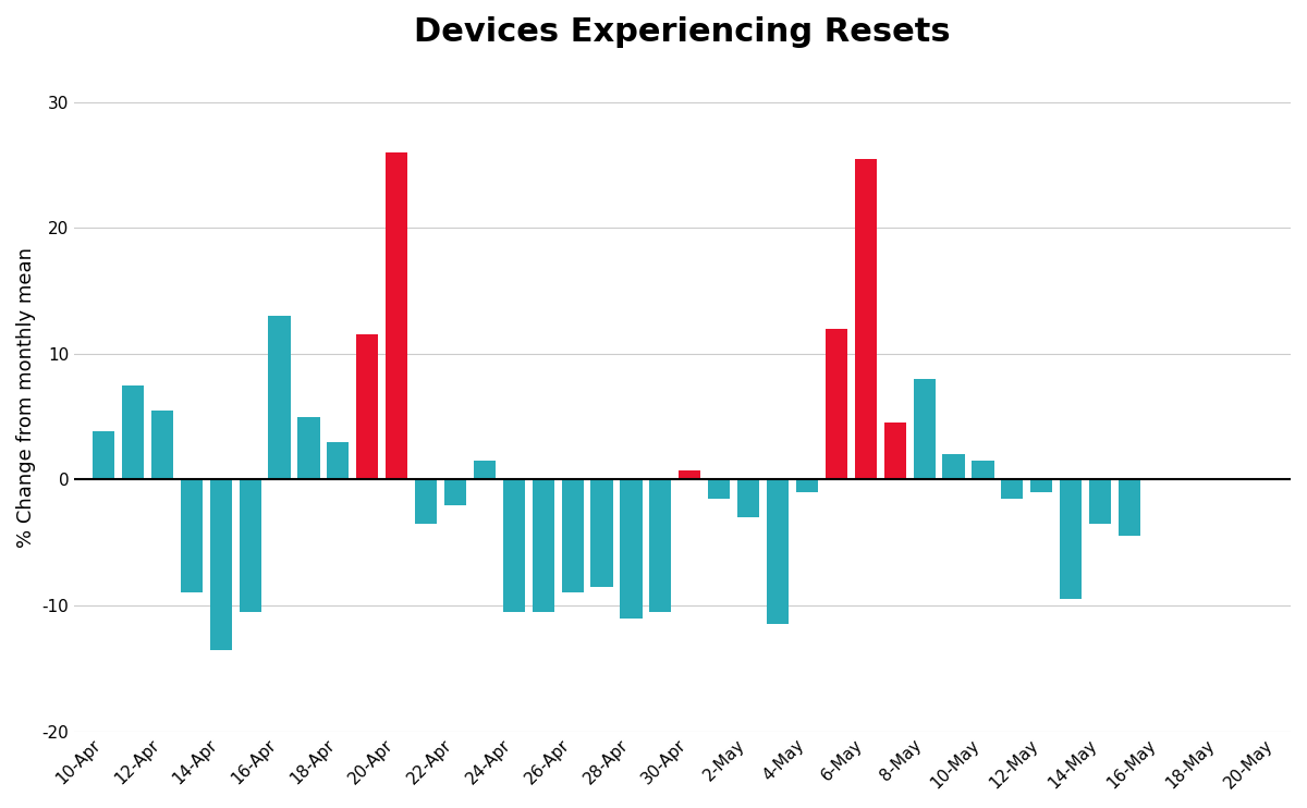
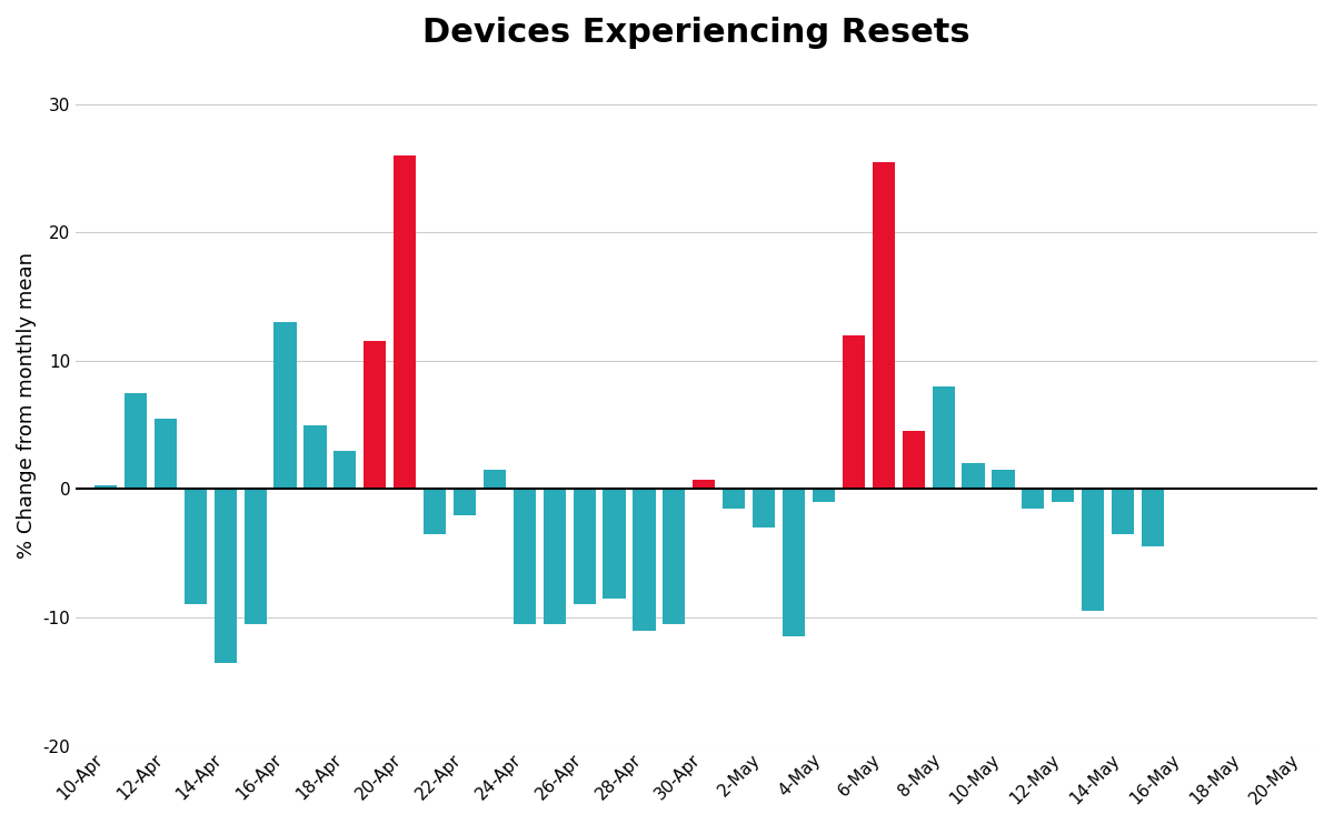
10-Apr: 3.8 -> 0.3
